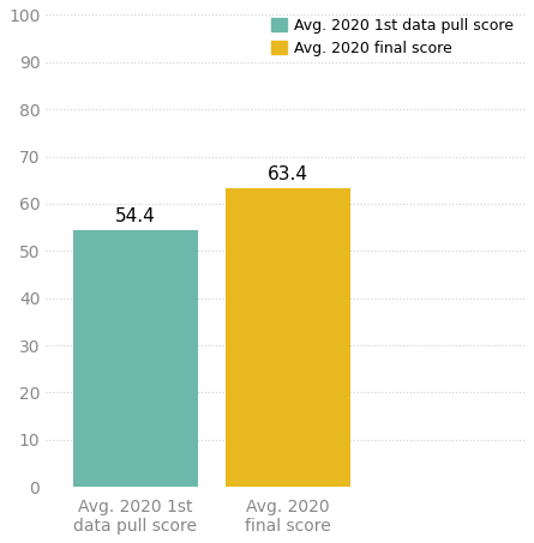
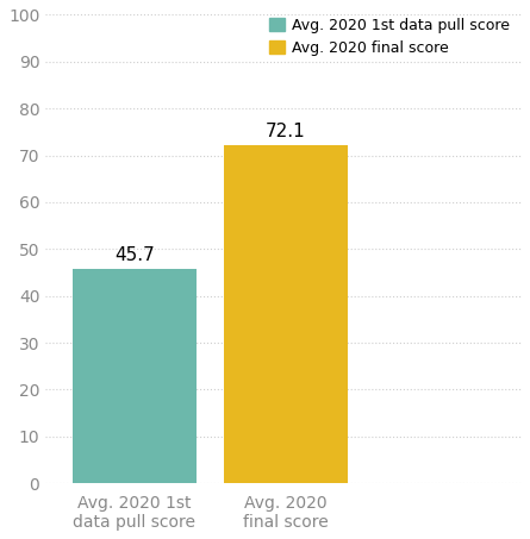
Avg. 2020 1st data pull score: 54.4 -> 45.7
Avg. 2020 final score: 63.4 -> 72.1
